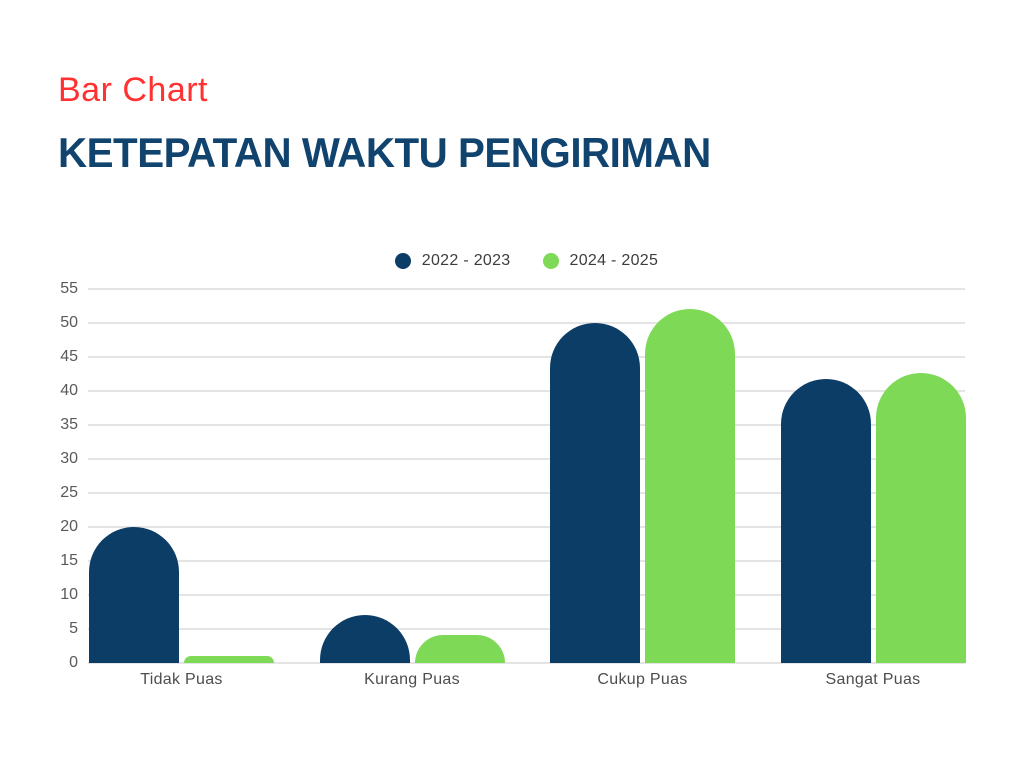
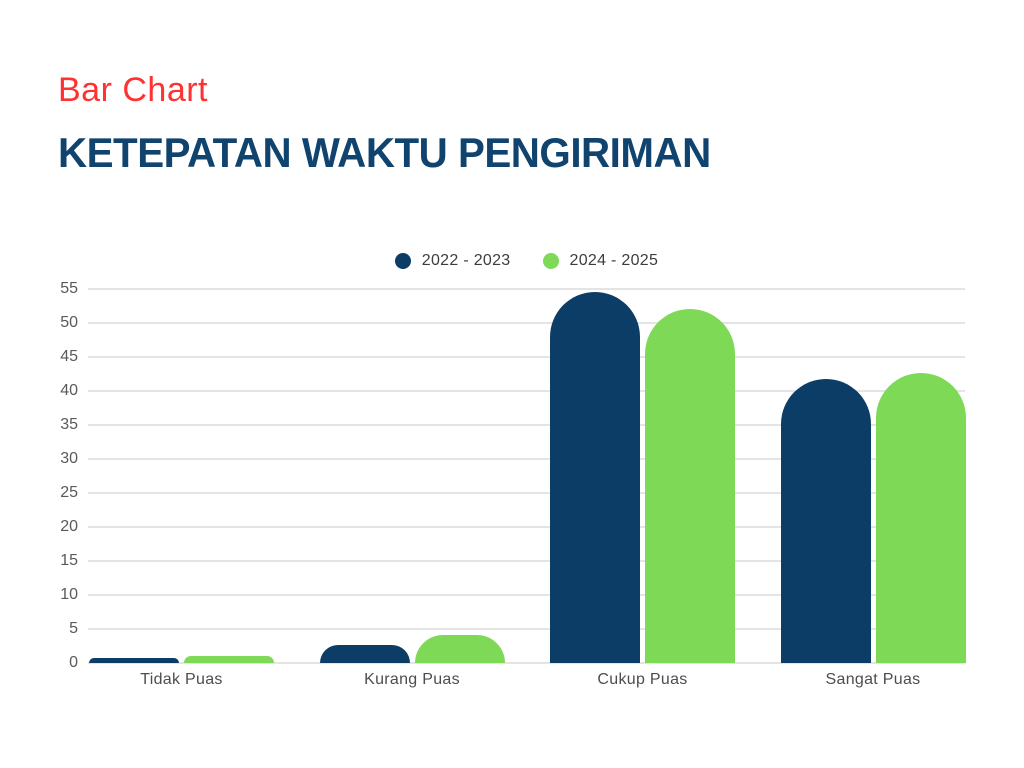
2022 - 2023/Tidak Puas: 20 -> 1
2022 - 2023/Kurang Puas: 7 -> 3
2022 - 2023/Cukup Puas: 50 -> 54
